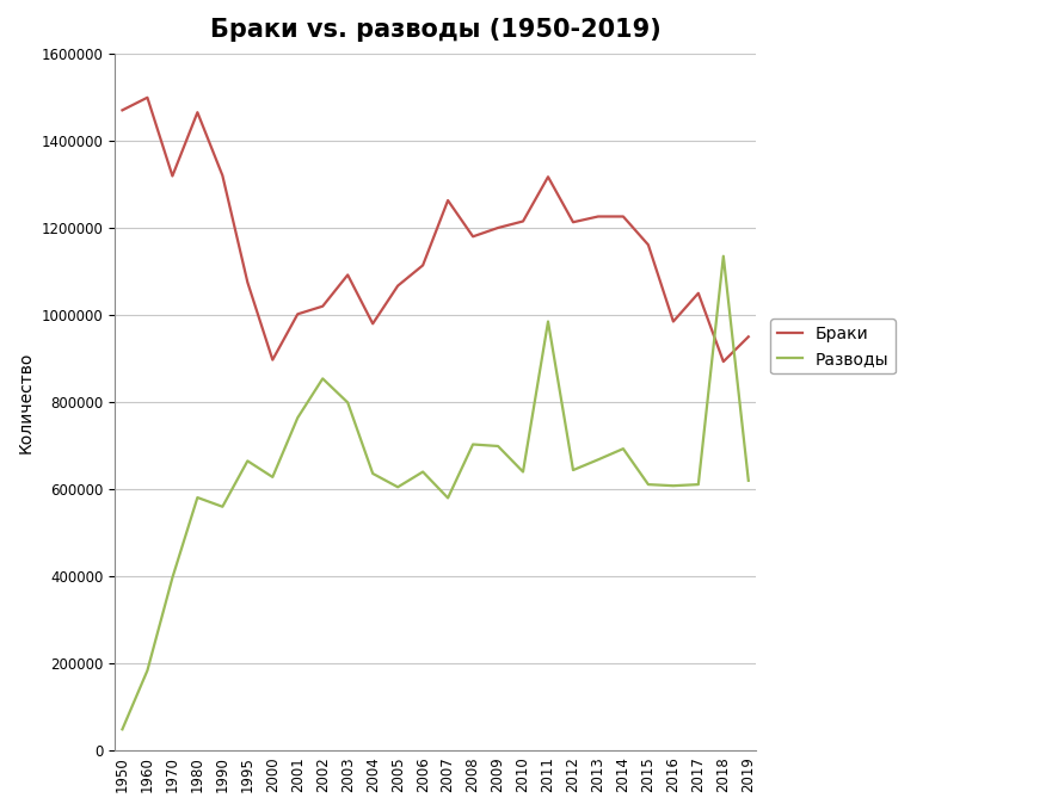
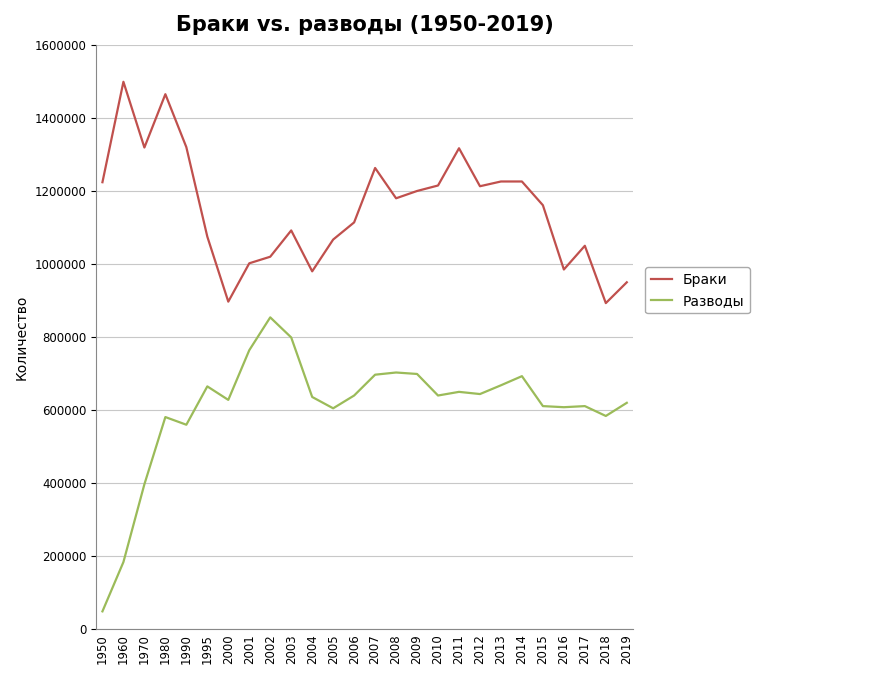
Браки/1950: 1470000 -> 1224000
Разводы/2007: 580000 -> 697000
Разводы/2011: 985000 -> 650000
Разводы/2018: 1135000 -> 584000
